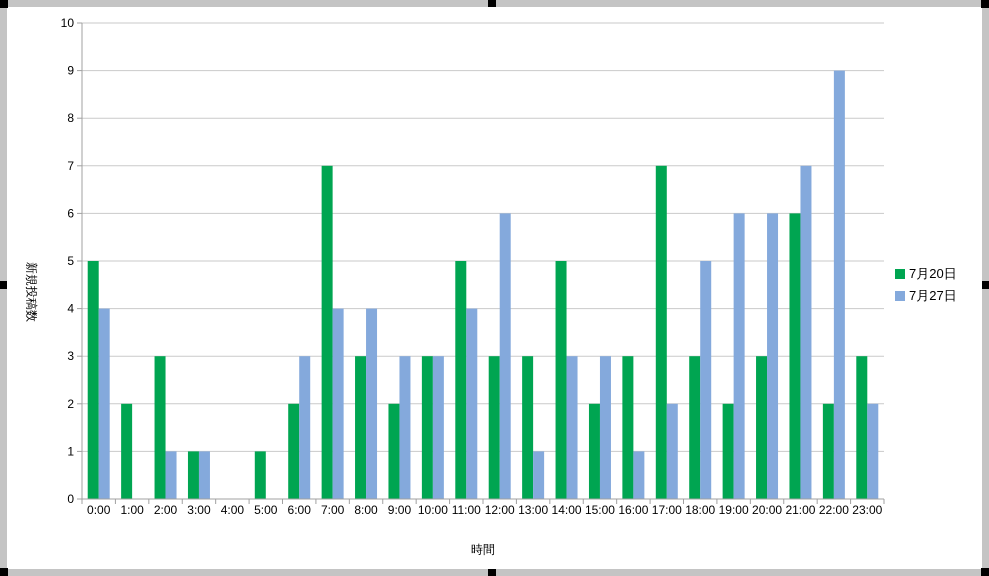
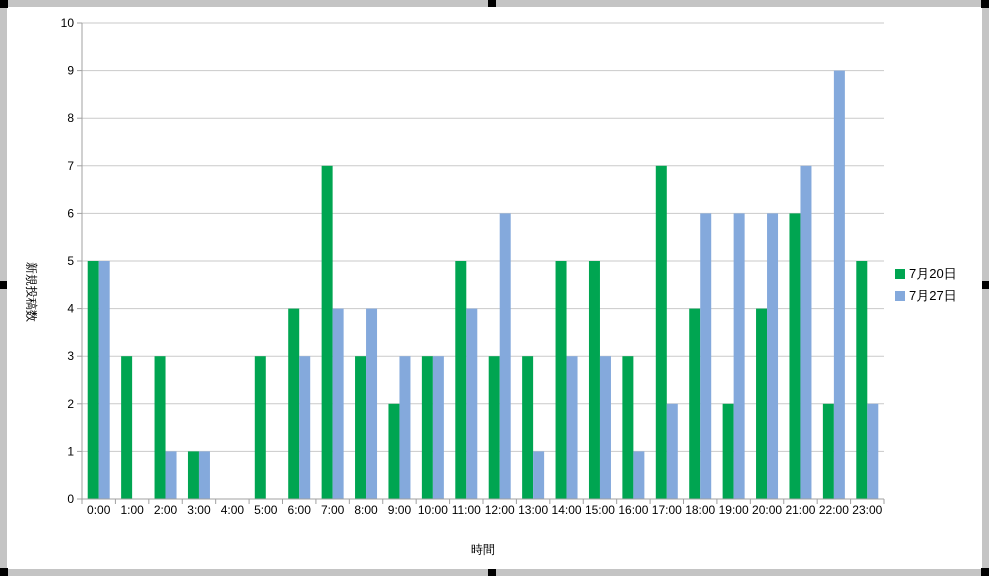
7月27日/0:00: 4 -> 5
7月20日/1:00: 2 -> 3
7月20日/5:00: 1 -> 3
7月20日/6:00: 2 -> 4
7月20日/15:00: 2 -> 5
7月20日/18:00: 3 -> 4
7月27日/18:00: 5 -> 6
7月20日/20:00: 3 -> 4
7月20日/23:00: 3 -> 5
